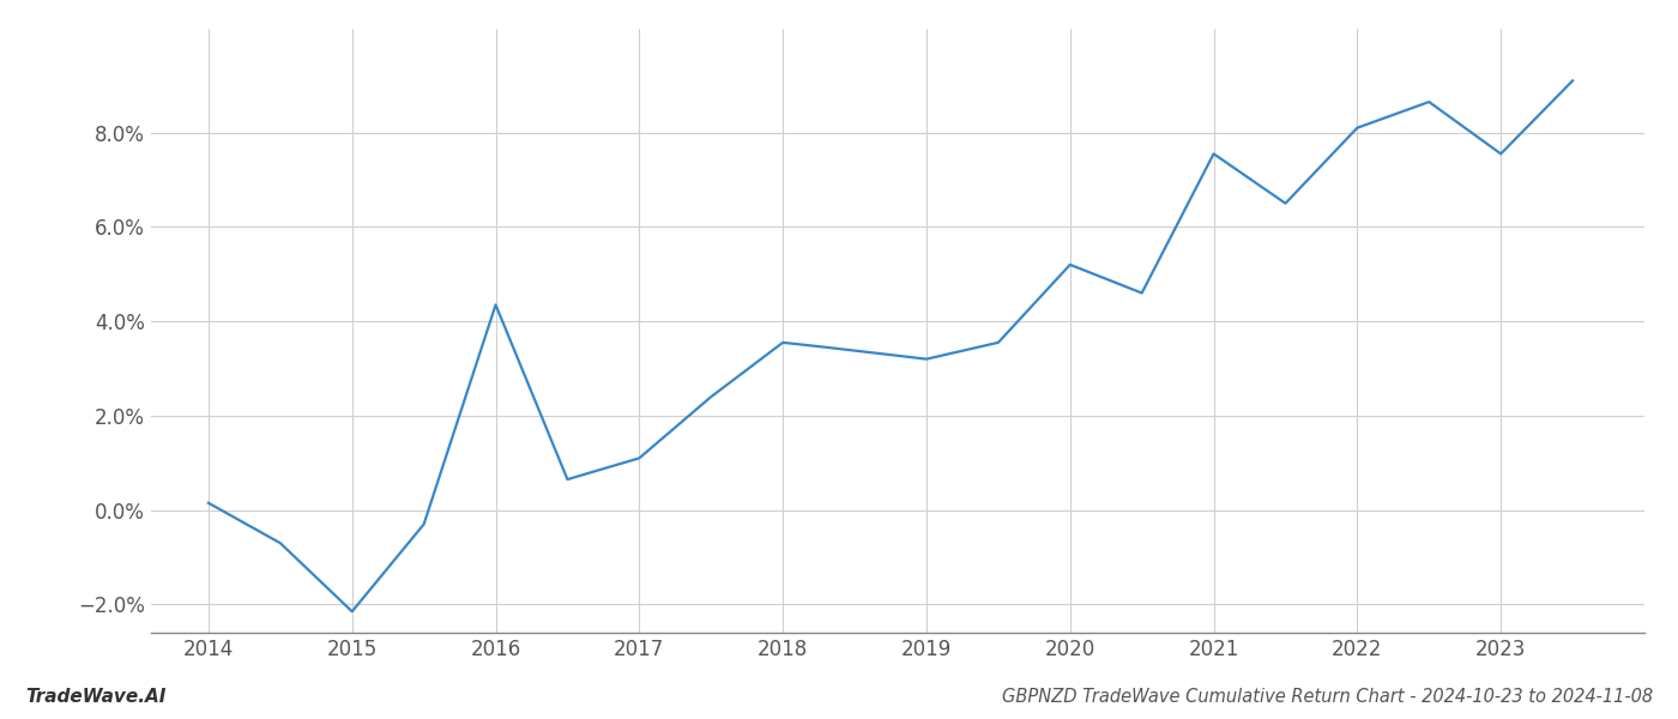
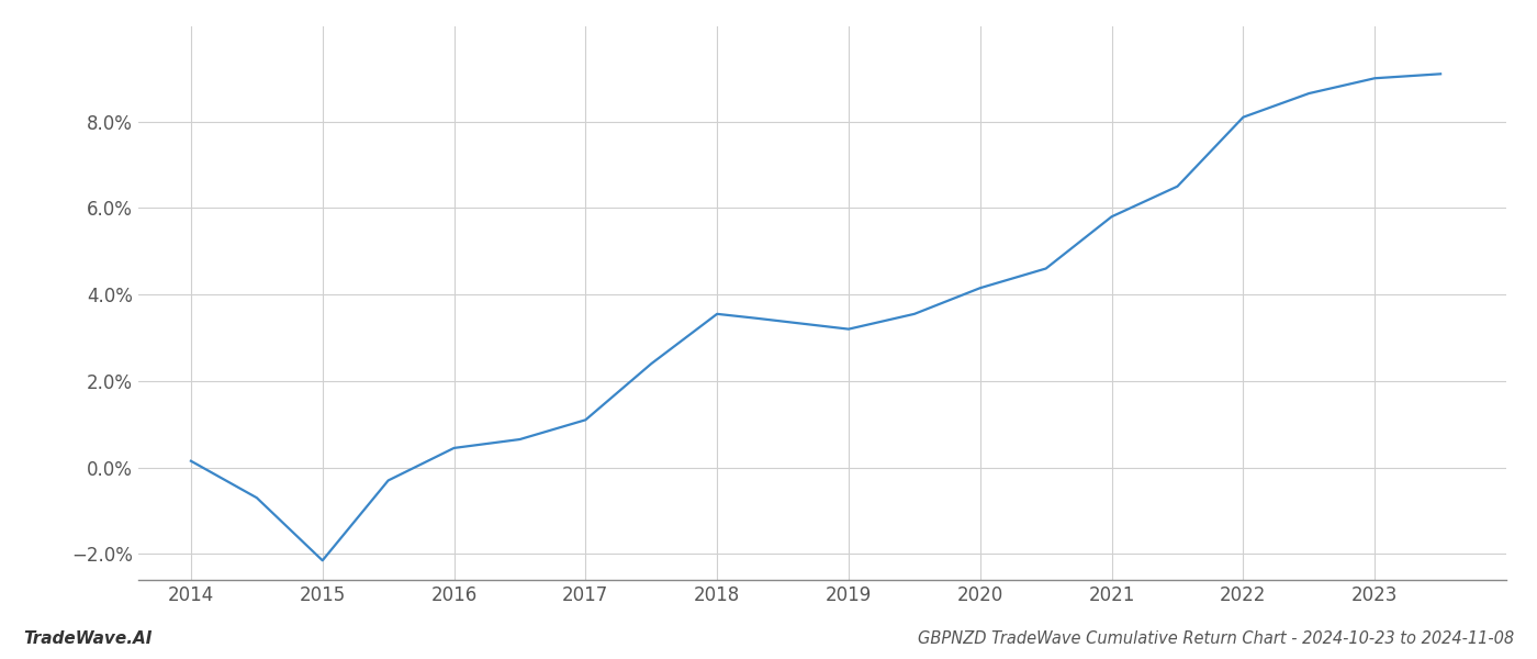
2016: 4.35% -> 0.45%
2020: 5.20% -> 4.15%
2021: 7.55% -> 5.80%
2023: 7.55% -> 9.00%
